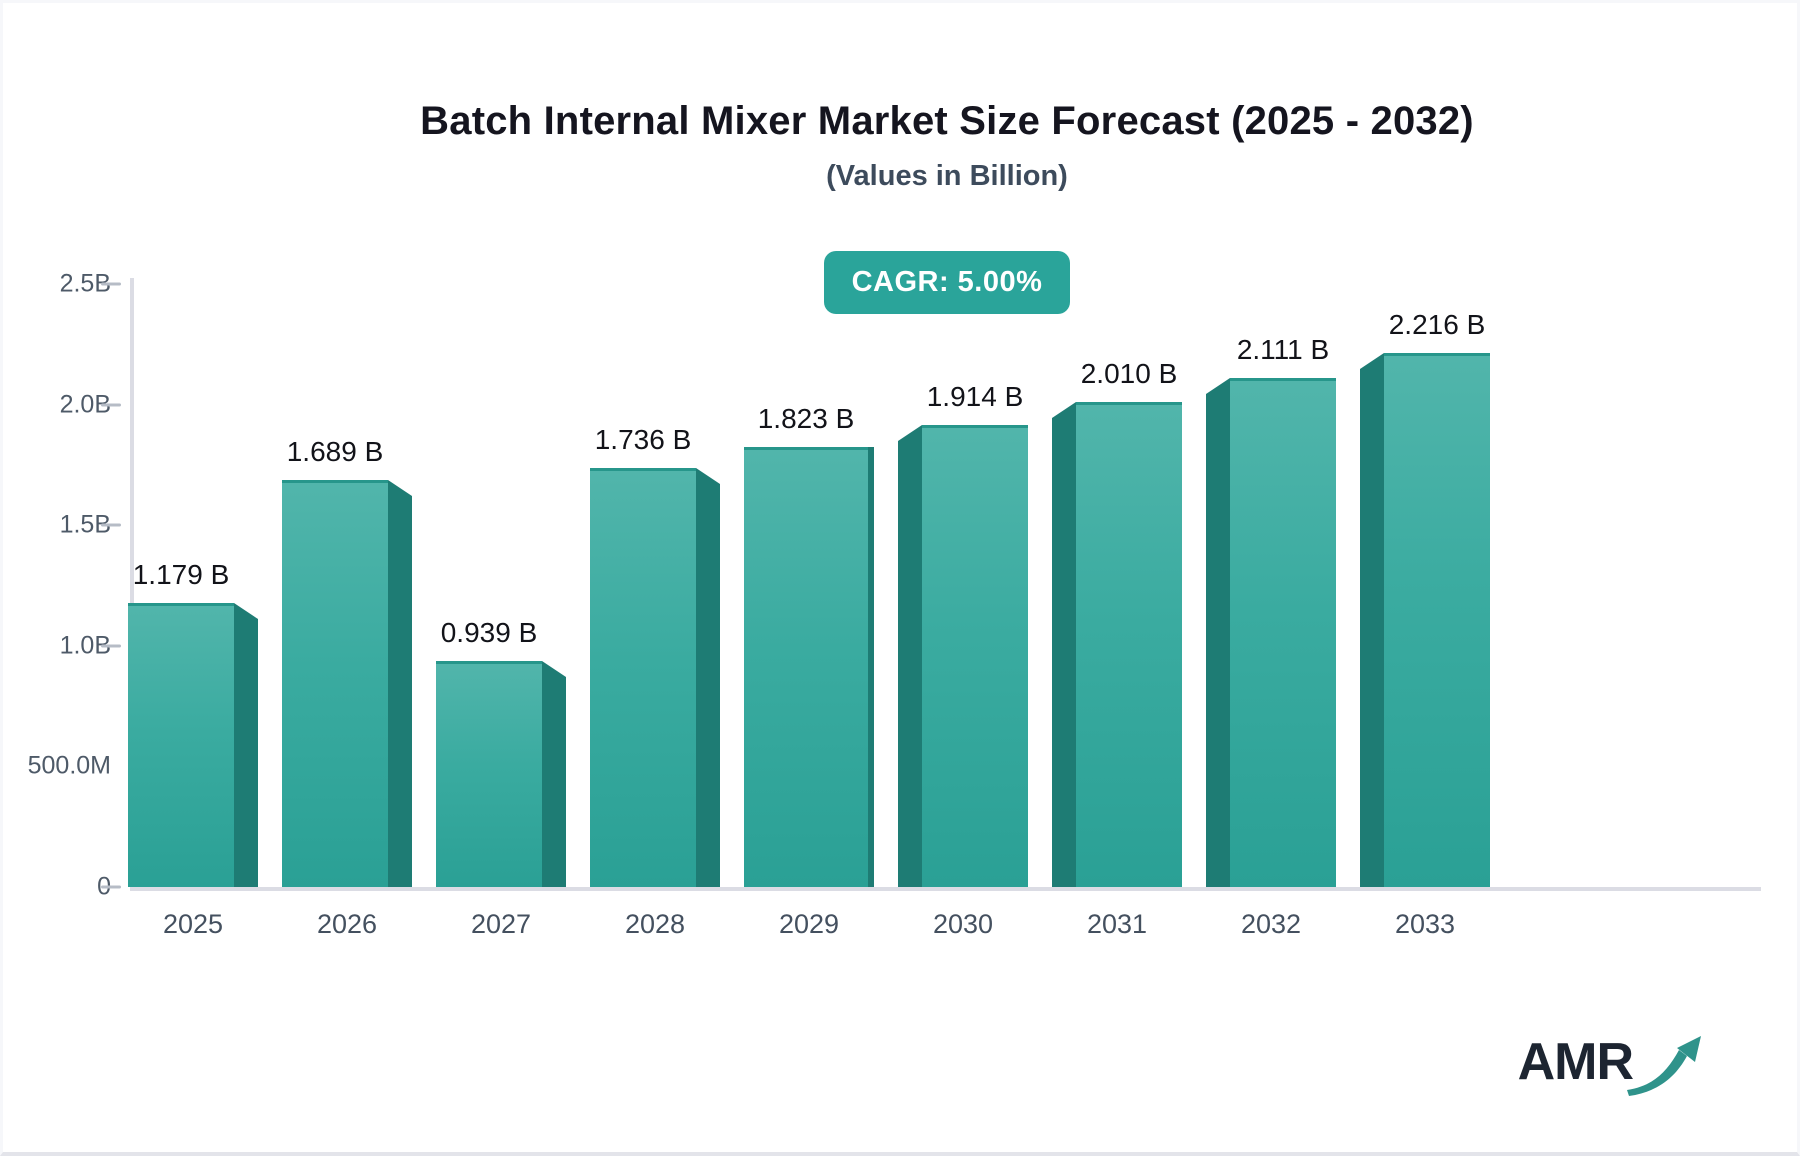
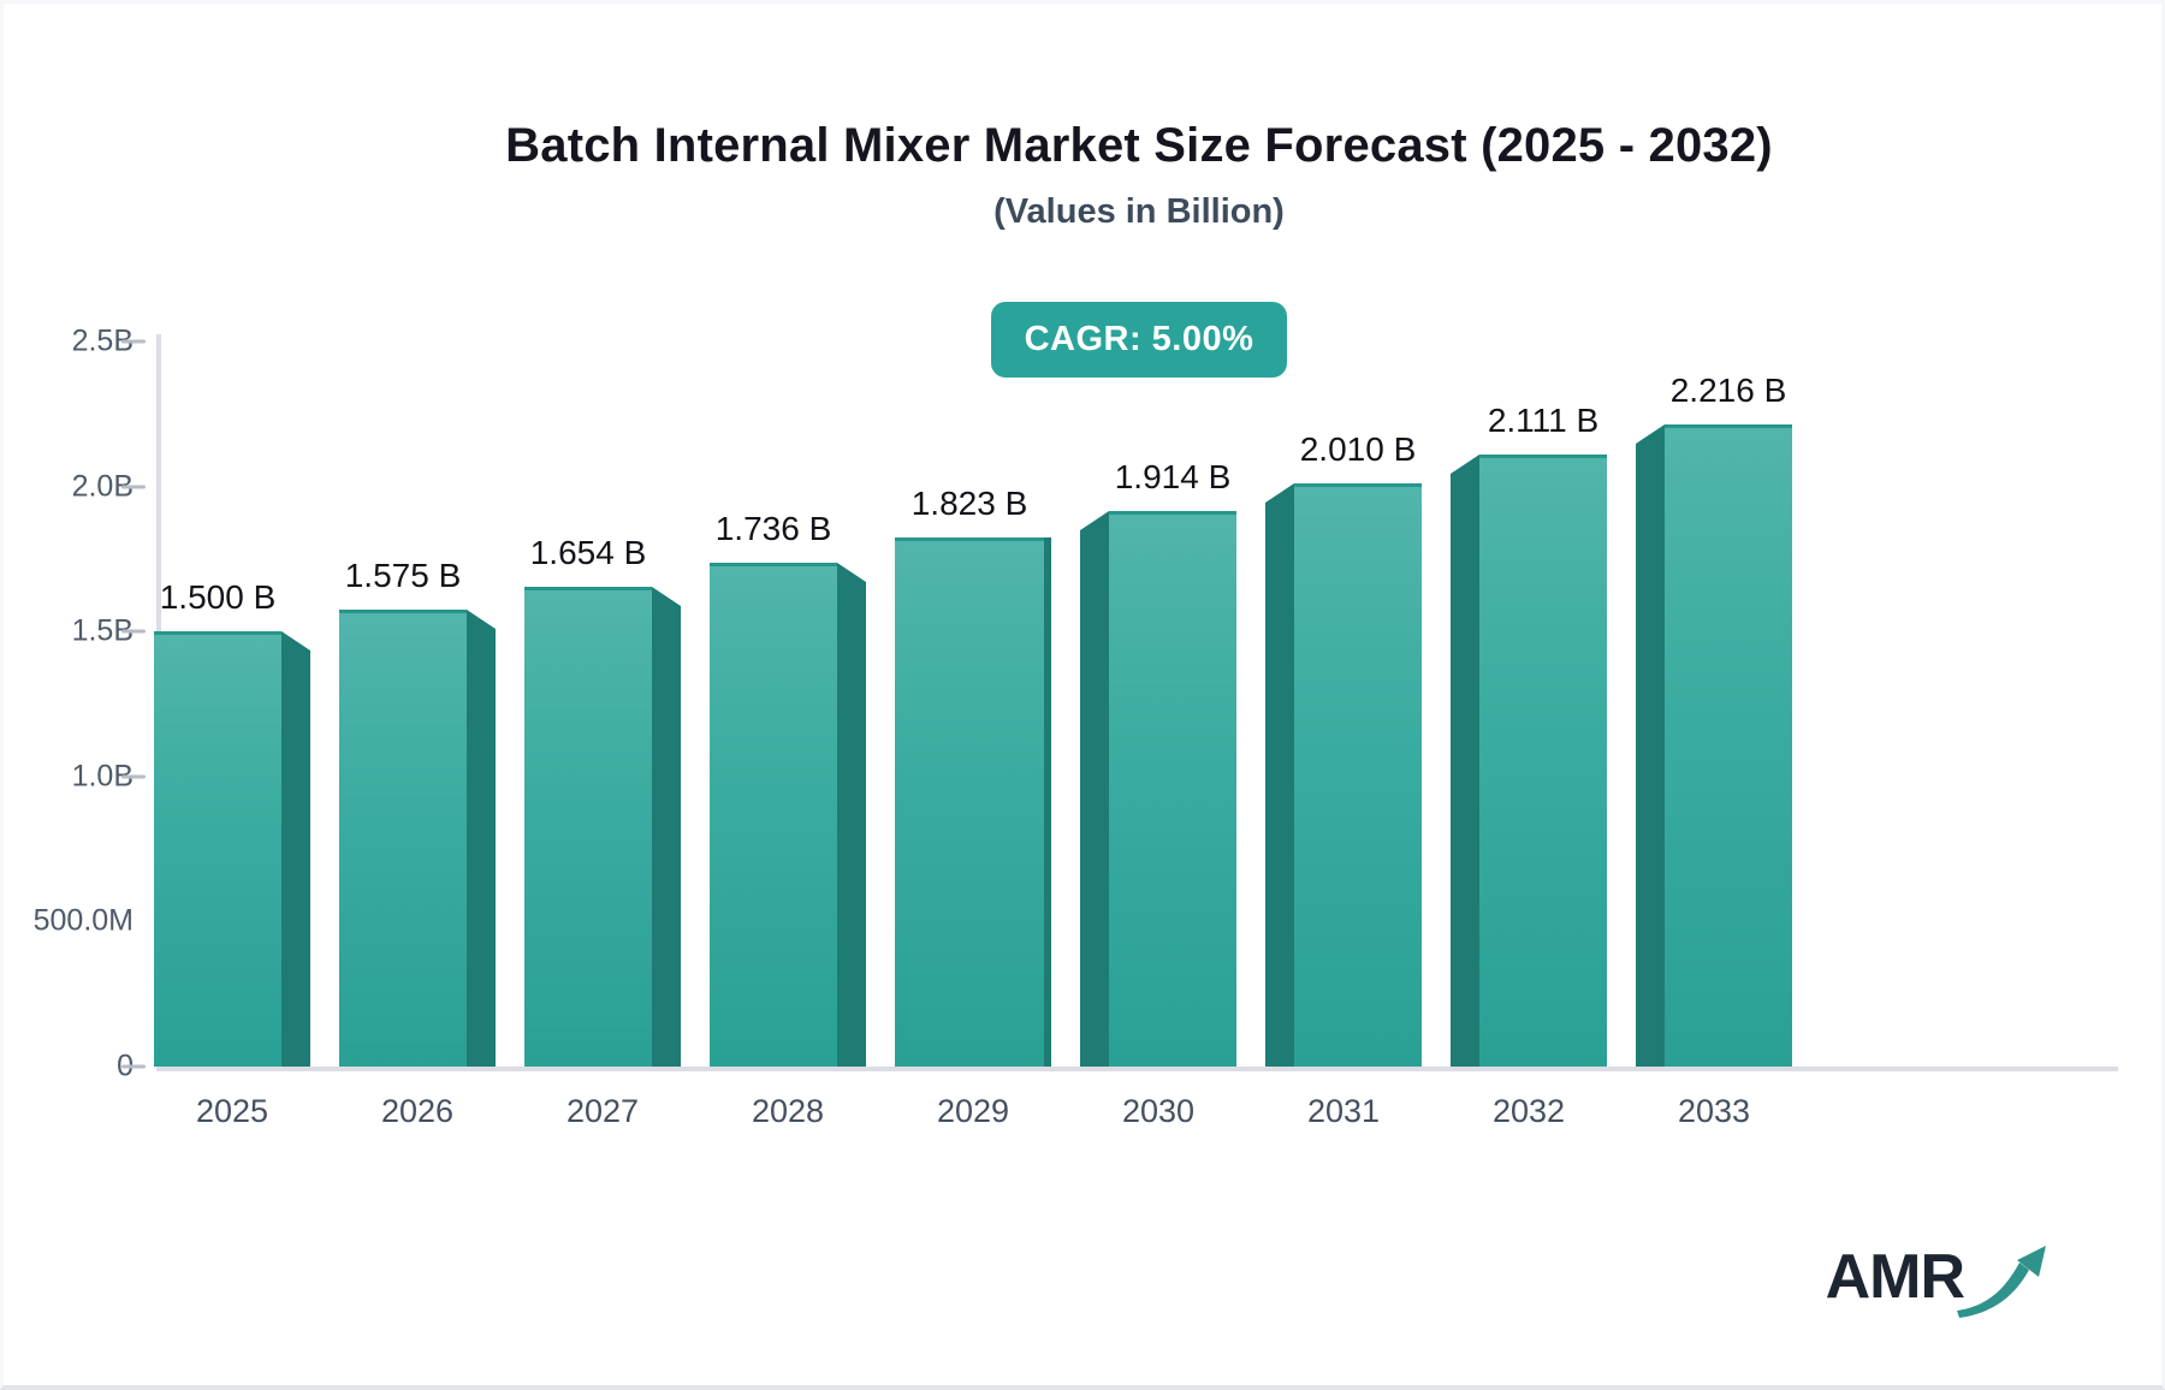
2025: 1.179 -> 1.500
2026: 1.689 -> 1.575
2027: 0.939 -> 1.654
